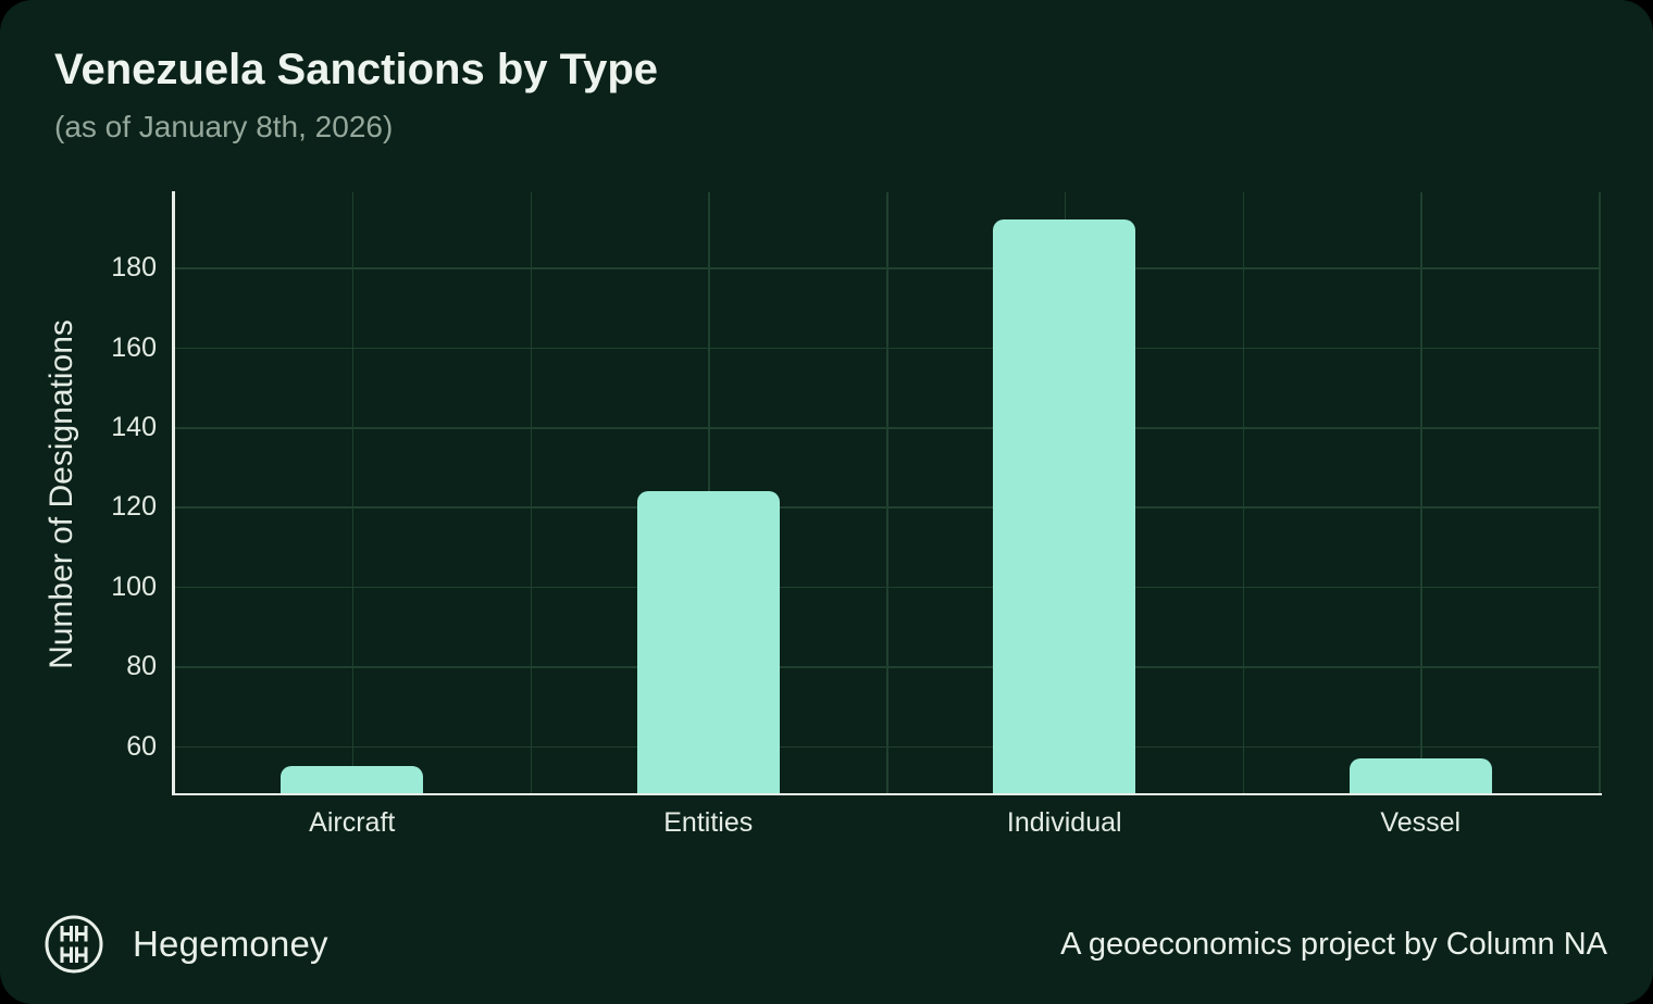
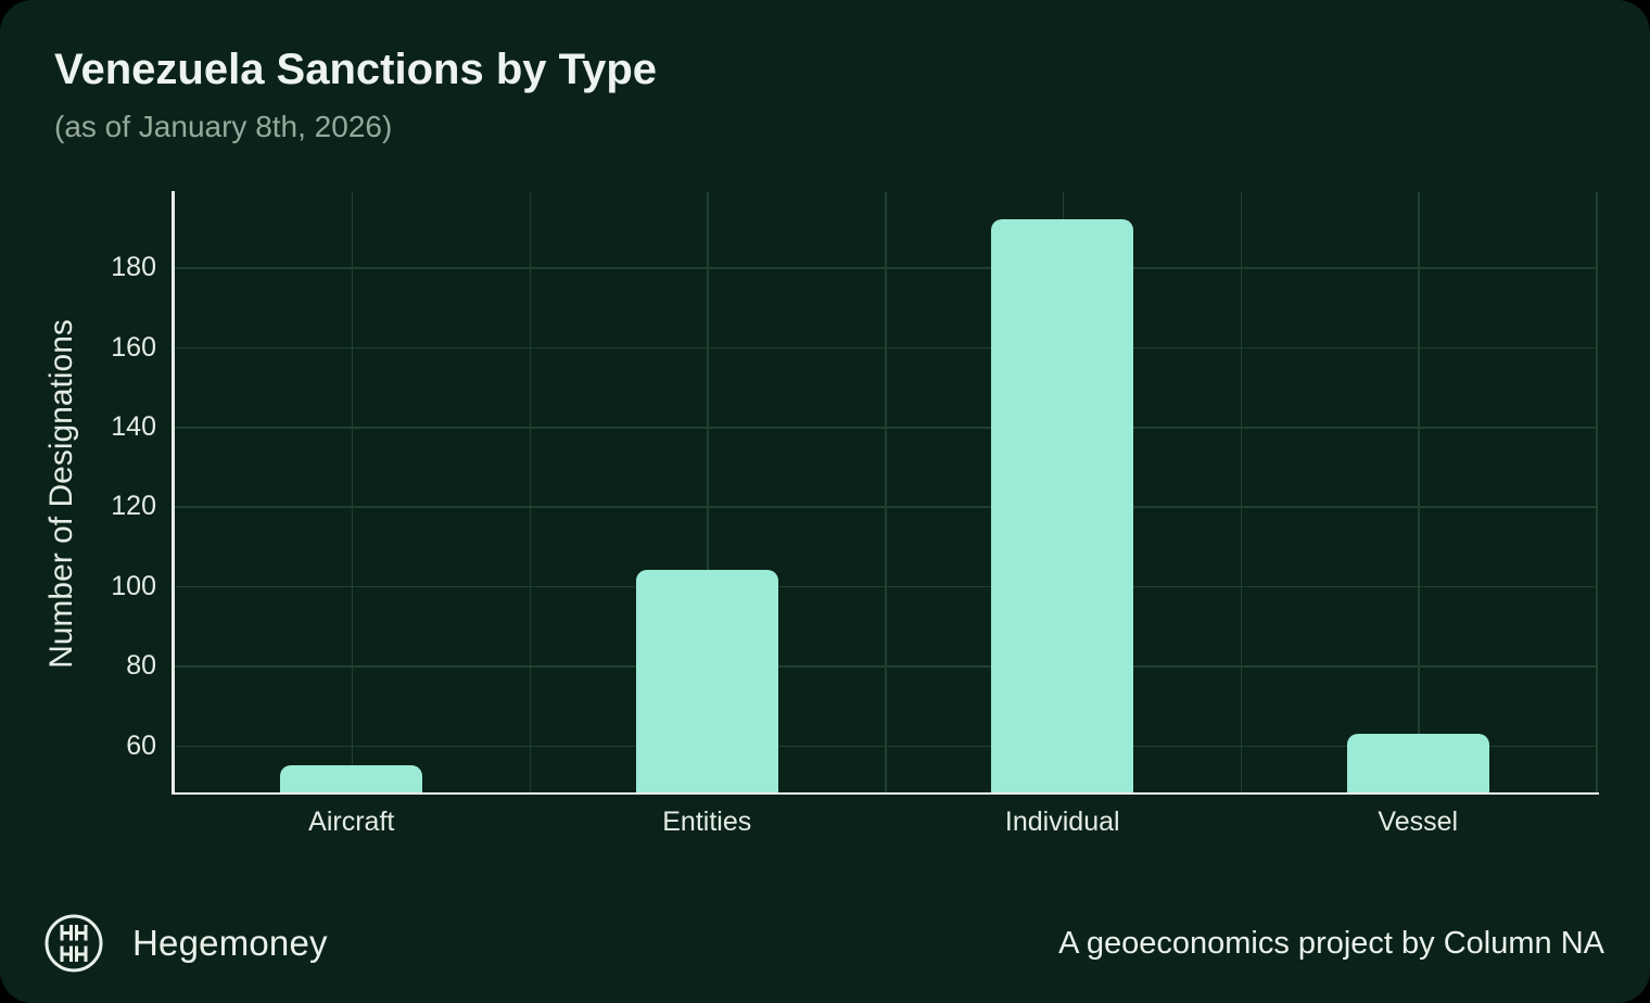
Entities: 124 -> 104
Vessel: 57 -> 63
